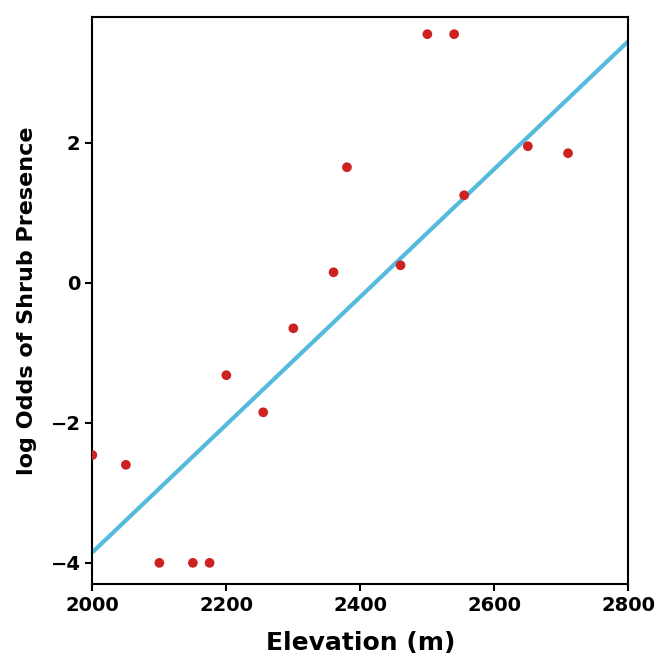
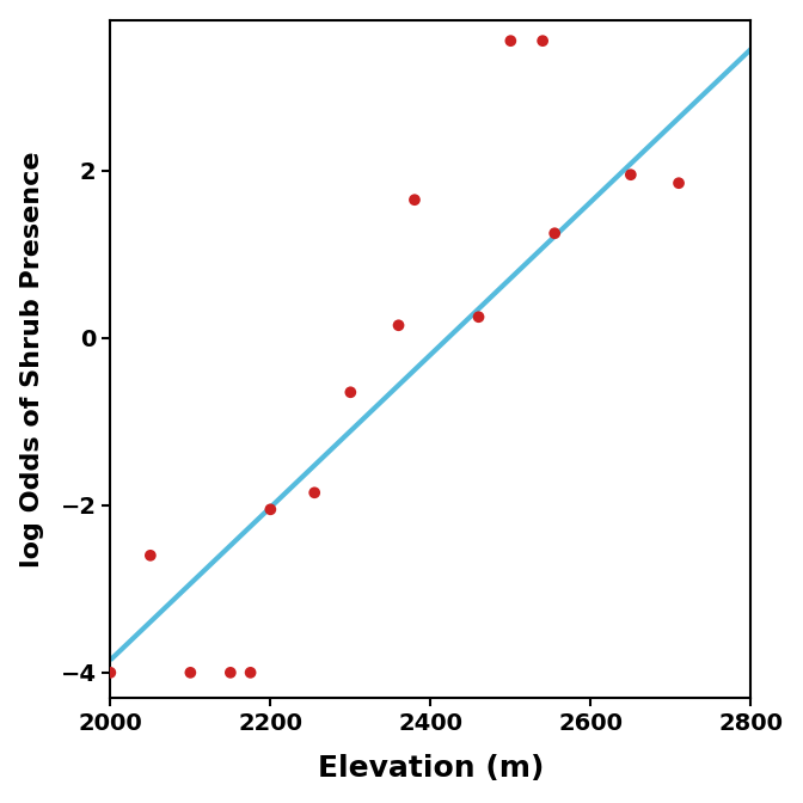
2000: -2.46 -> -4.00
2200: -1.32 -> -2.05
